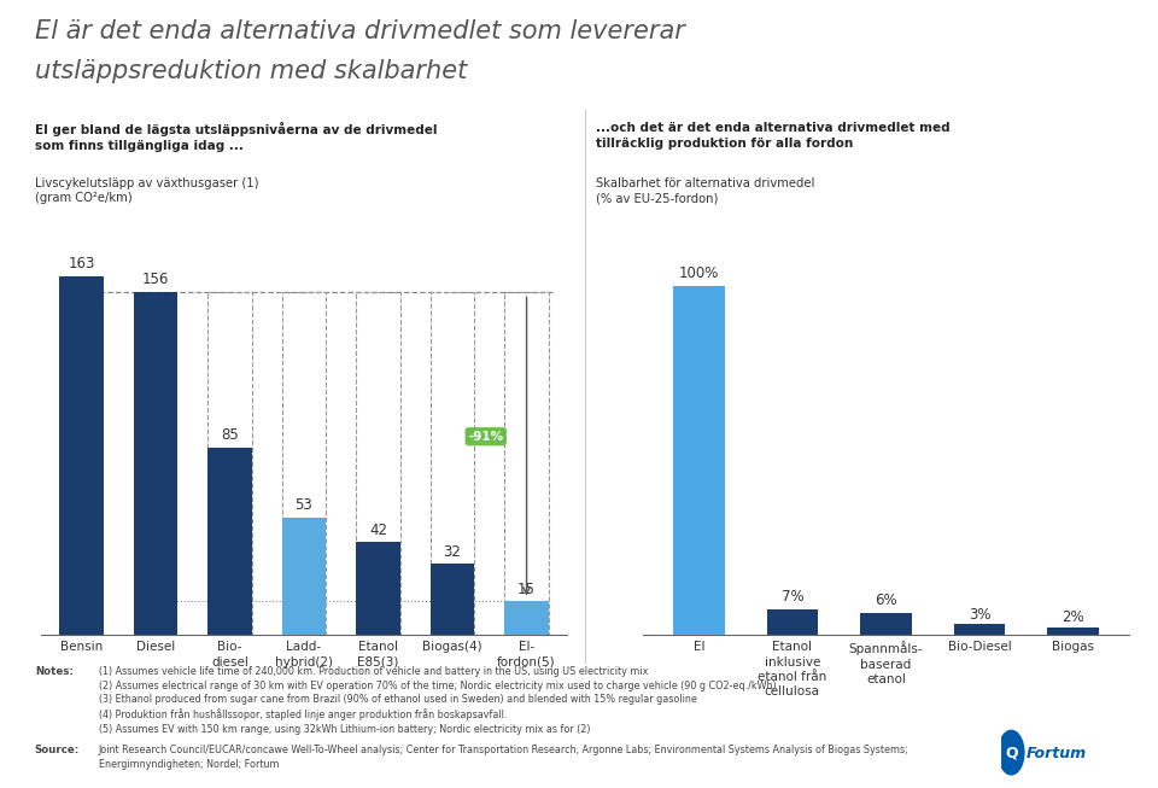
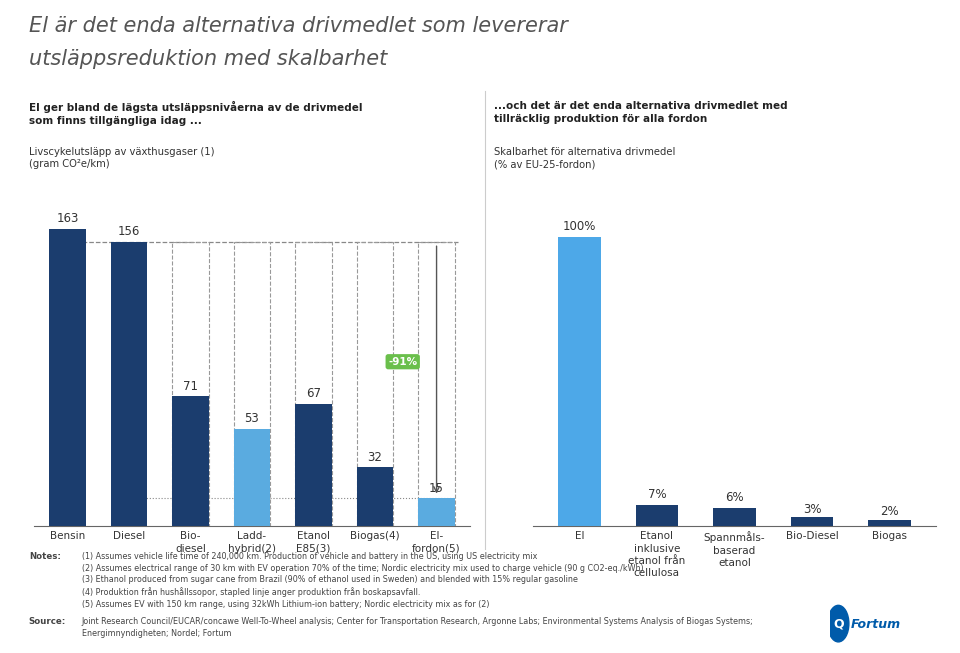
Bio- diesel: 85 -> 71
Etanol E85(3): 42 -> 67
